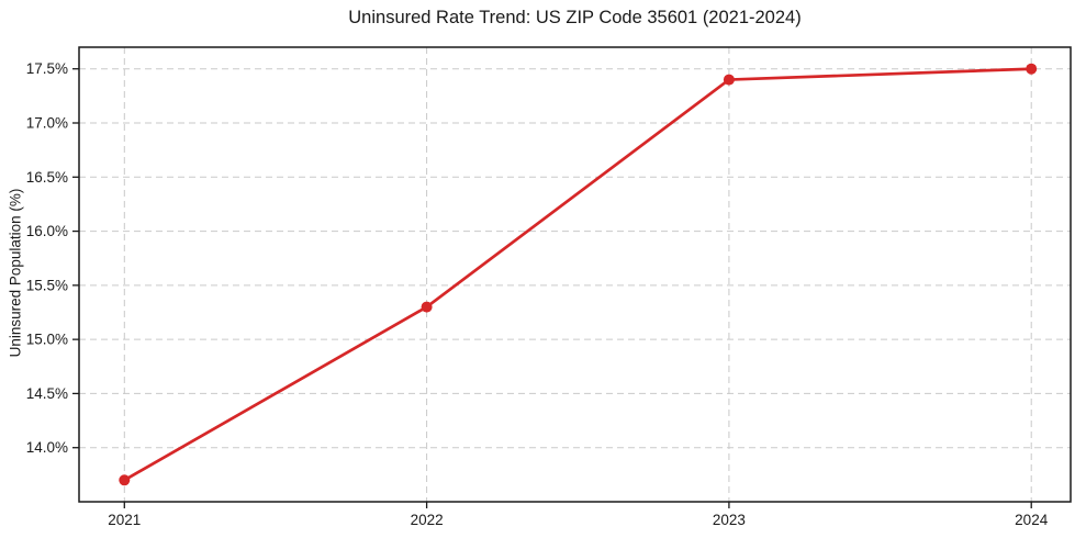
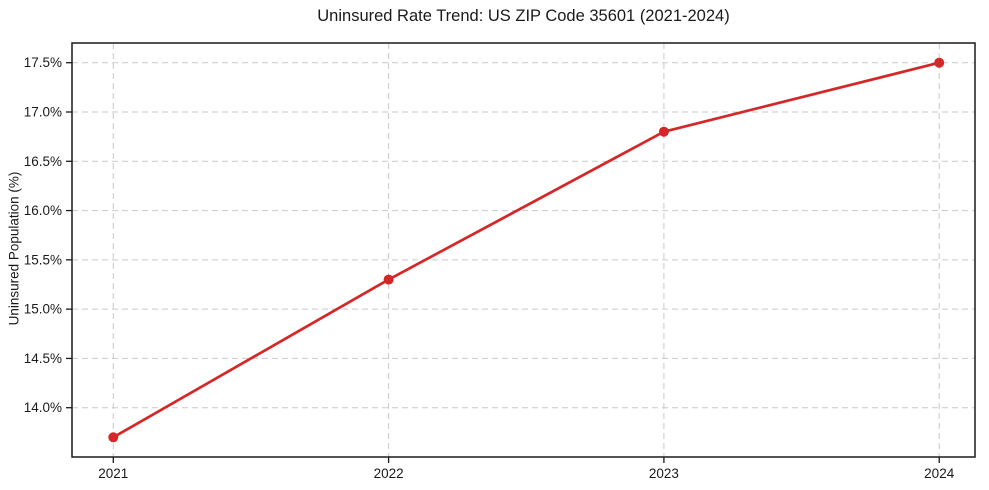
2023: 17.4% -> 16.8%
